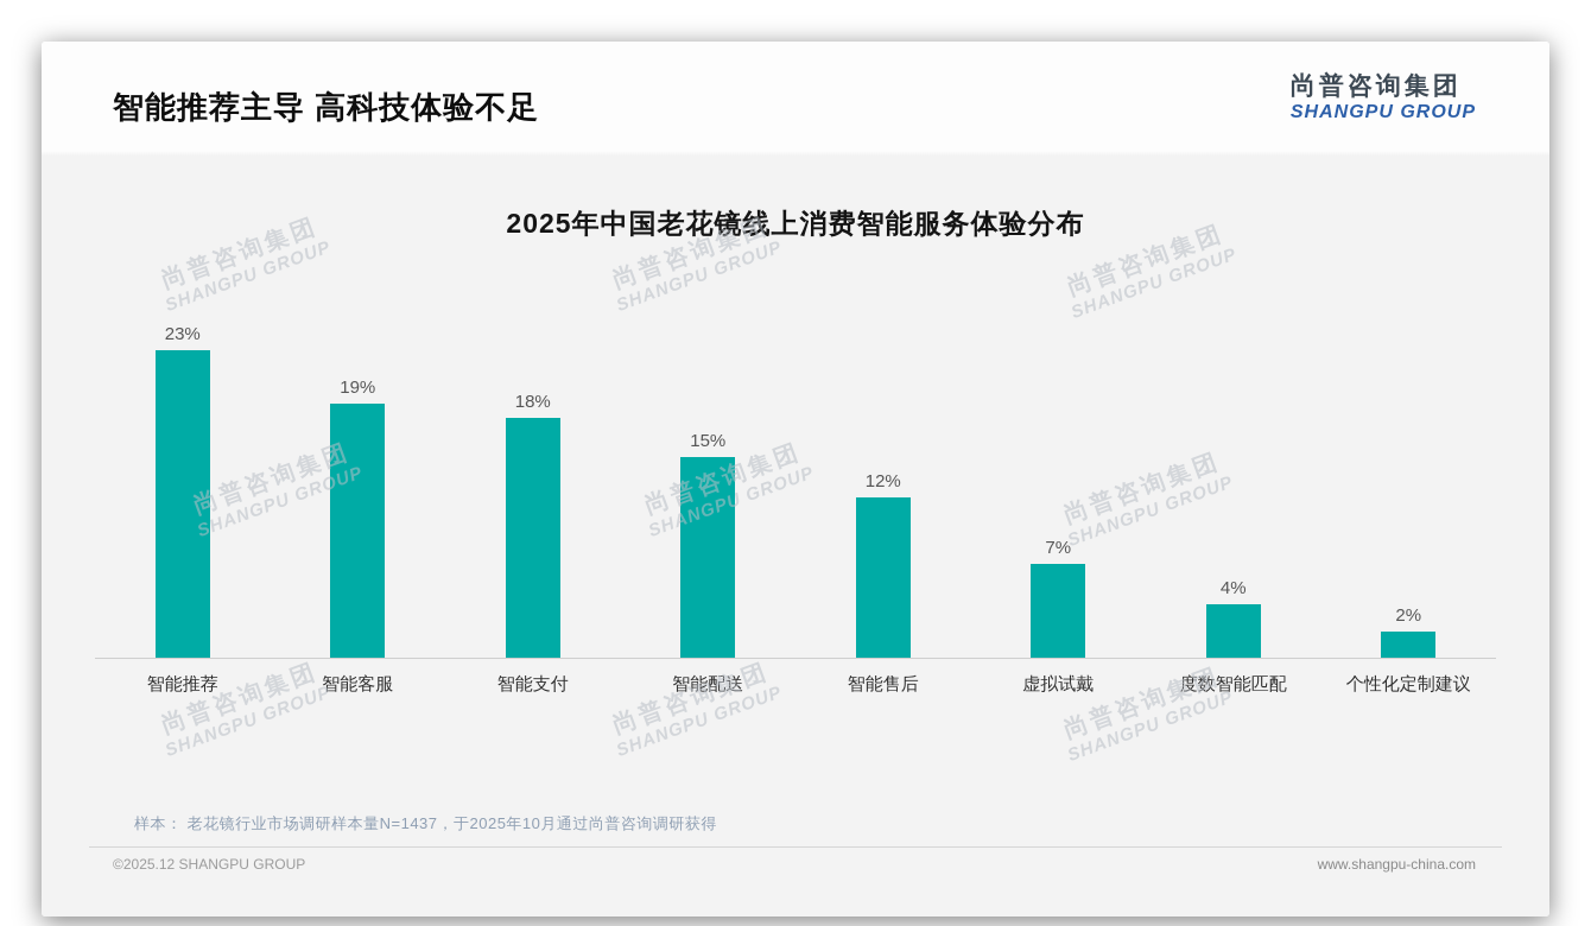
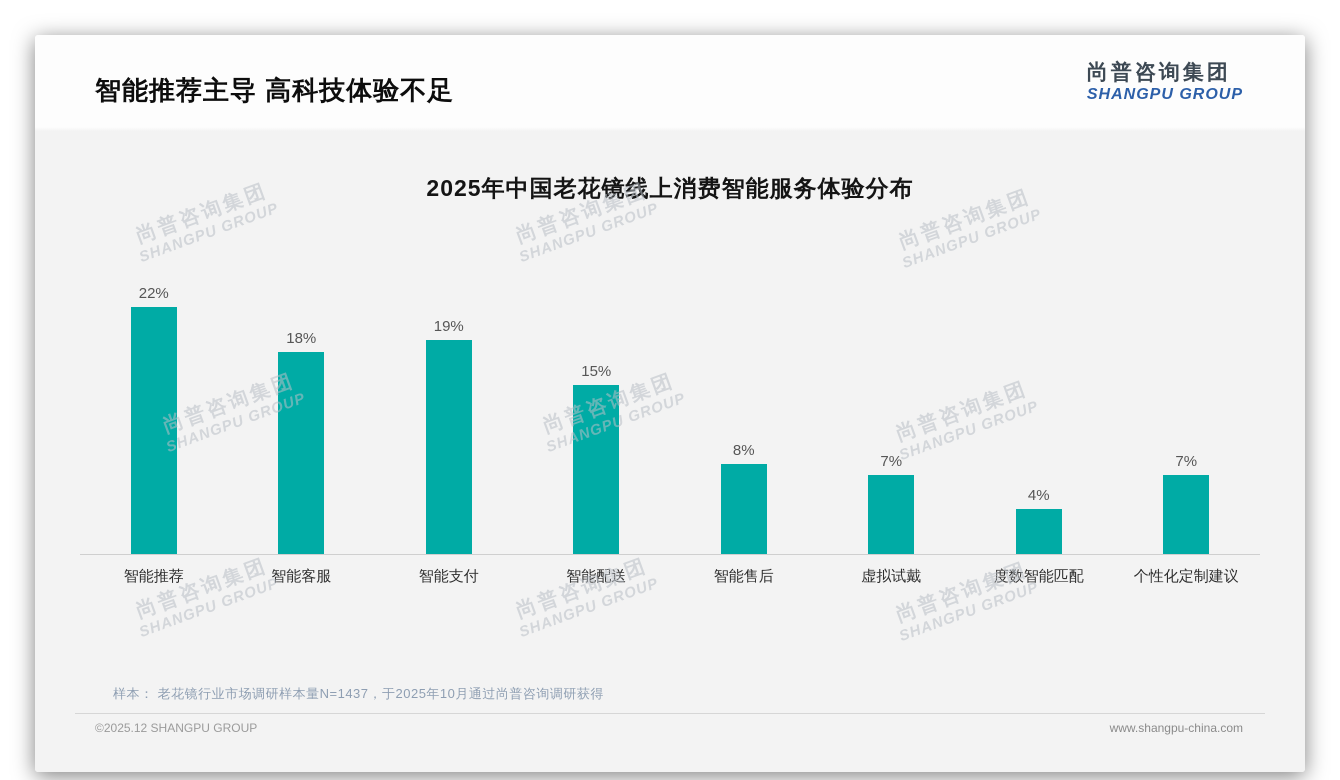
智能推荐: 23% -> 22%
智能客服: 19% -> 18%
智能支付: 18% -> 19%
智能售后: 12% -> 8%
个性化定制建议: 2% -> 7%
